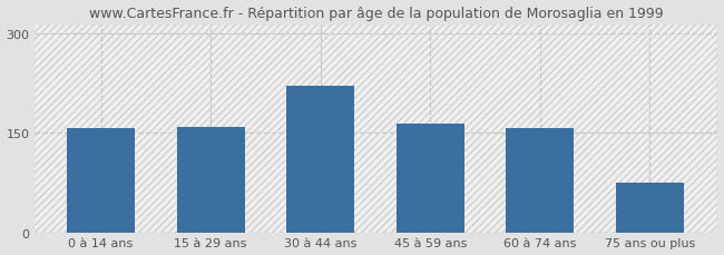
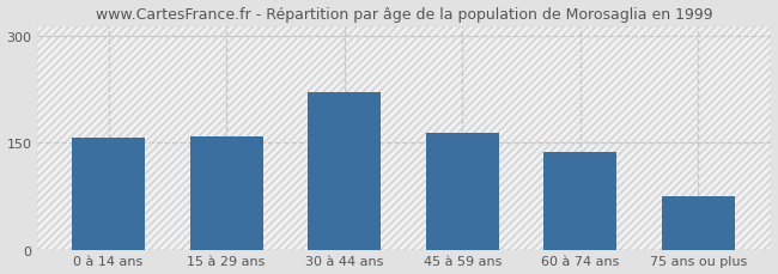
60 à 74 ans: 157 -> 138
